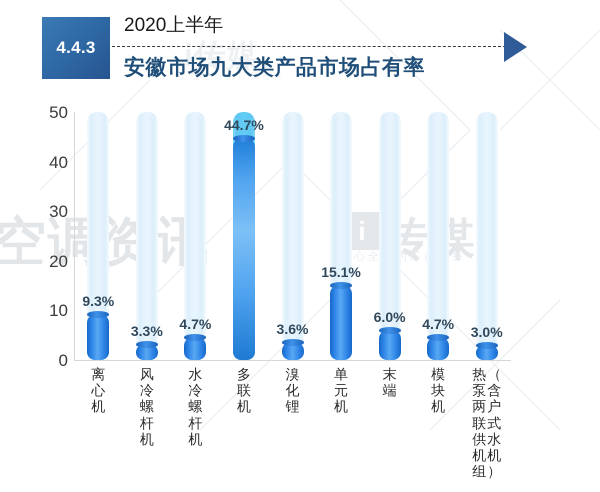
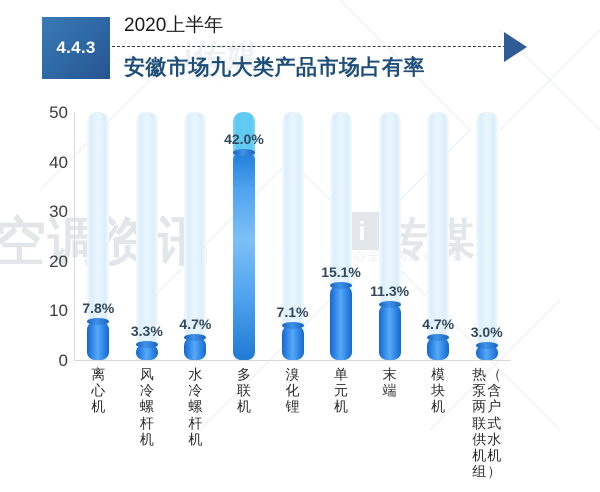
离心机: 9.3% -> 7.8%
多联机: 44.7% -> 42.0%
溴化锂: 3.6% -> 7.1%
末端: 6.0% -> 11.3%
